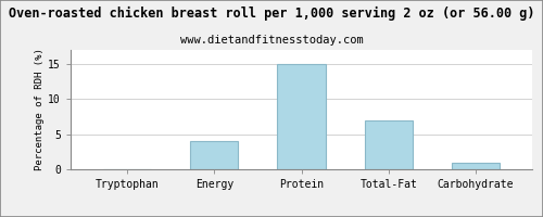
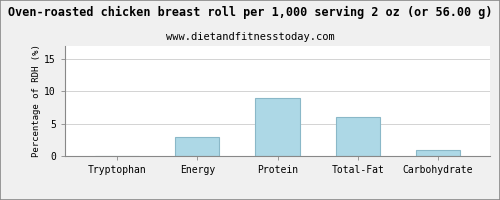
Energy: 4 -> 3
Protein: 15 -> 9
Total-Fat: 7 -> 6
